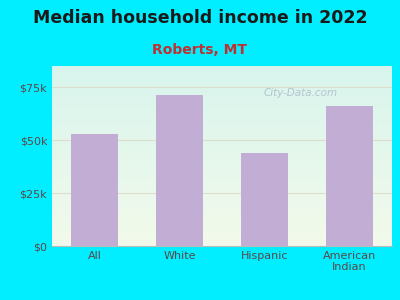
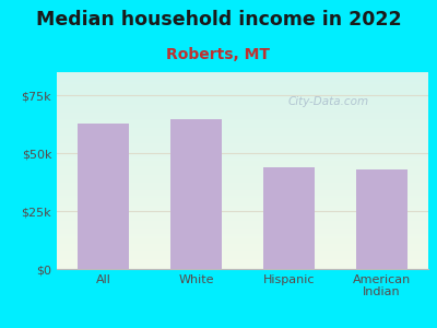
All: $53.0k -> $63.0k
White: $71.5k -> $64.5k
American Indian: $66.0k -> $43.0k
